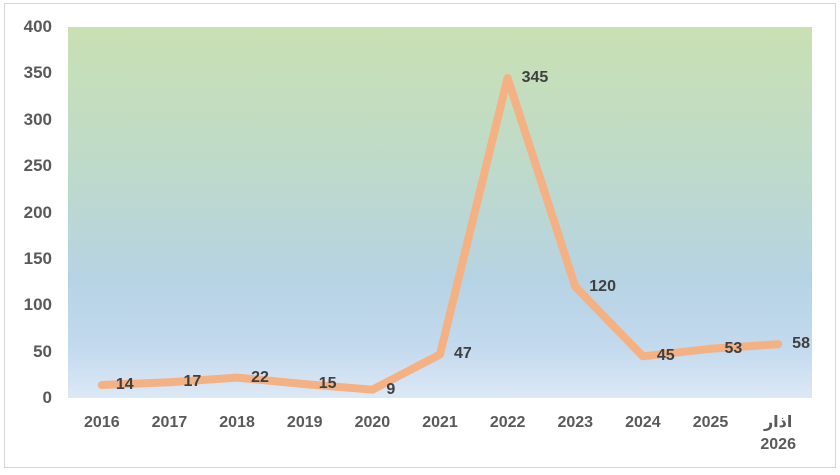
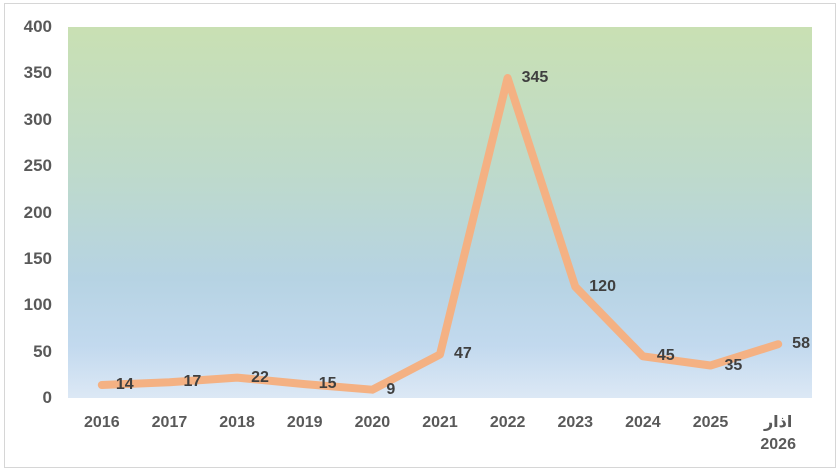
2025: 53 -> 35
